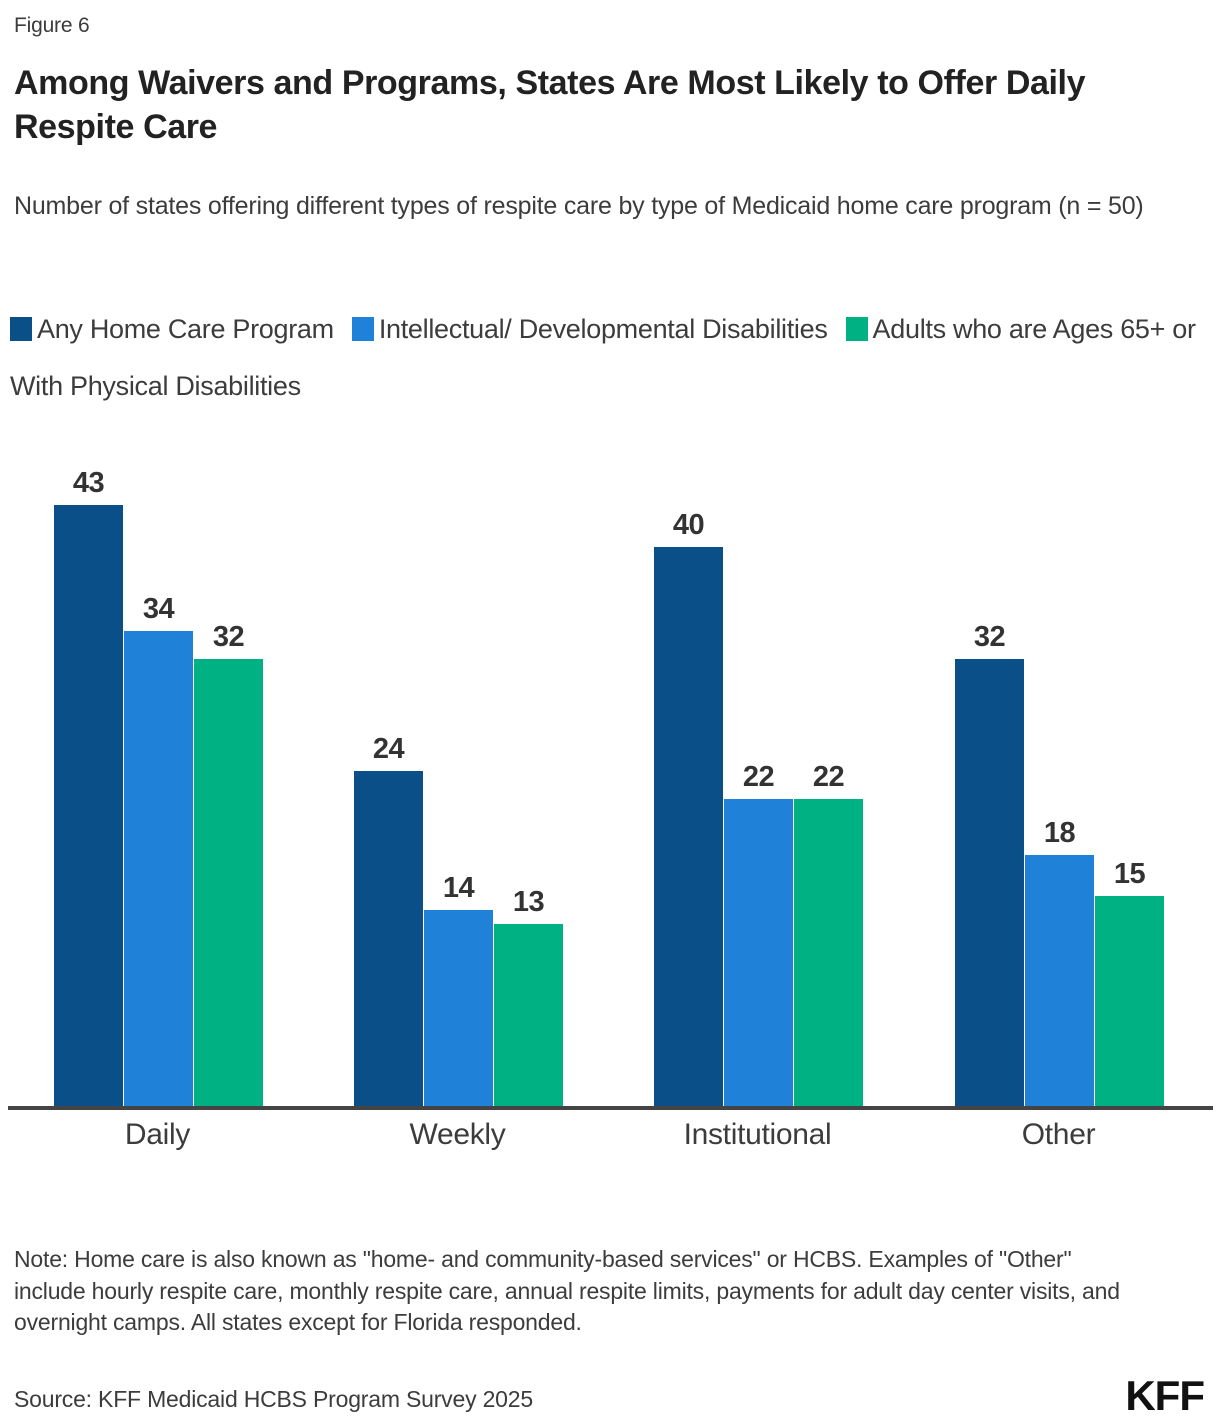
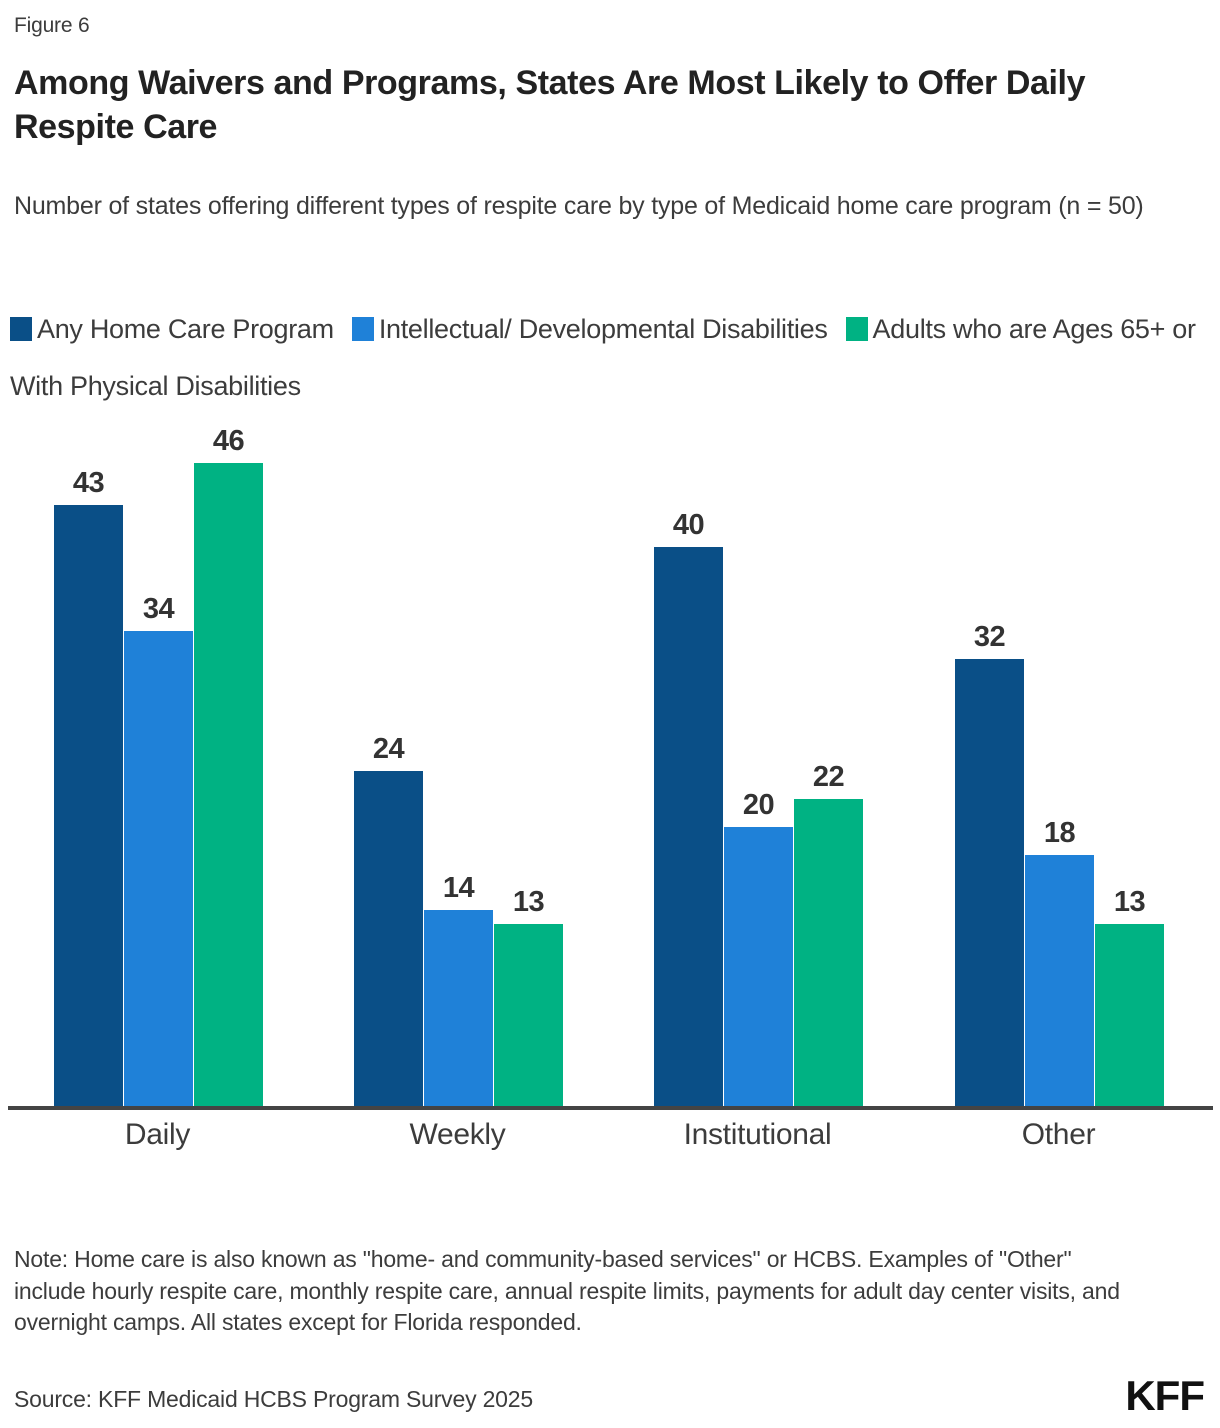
Adults who are Ages 65+ or With Physical Disabilities/Daily: 32 -> 46
Intellectual/ Developmental Disabilities/Institutional: 22 -> 20
Adults who are Ages 65+ or With Physical Disabilities/Other: 15 -> 13
